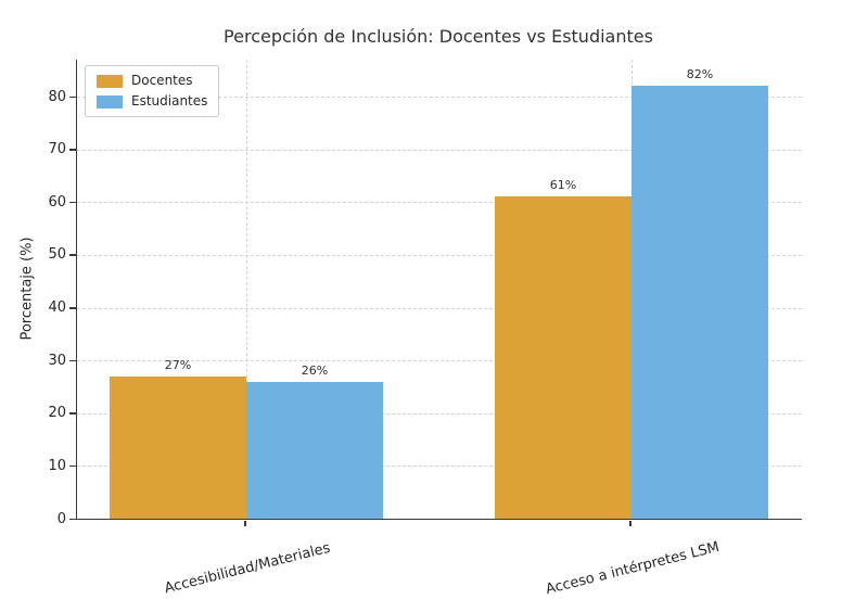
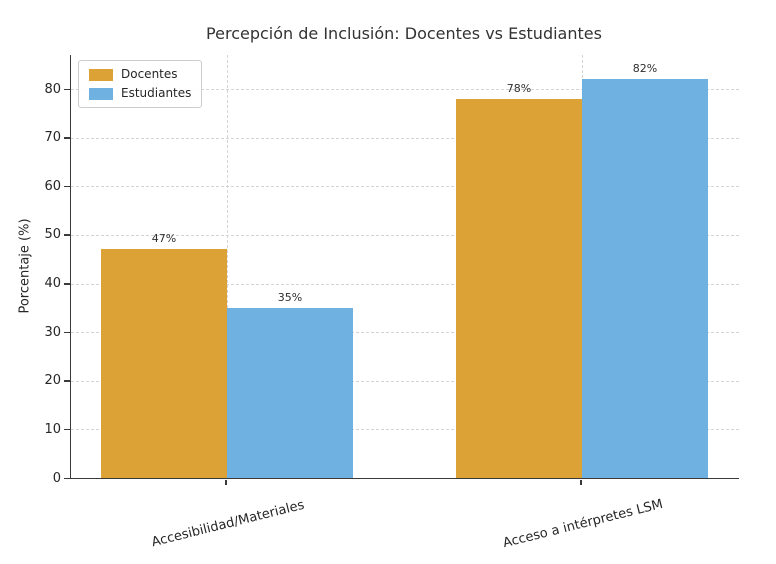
Docentes/Accesibilidad/Materiales: 27% -> 47%
Estudiantes/Accesibilidad/Materiales: 26% -> 35%
Docentes/Acceso a intérpretes LSM: 61% -> 78%
